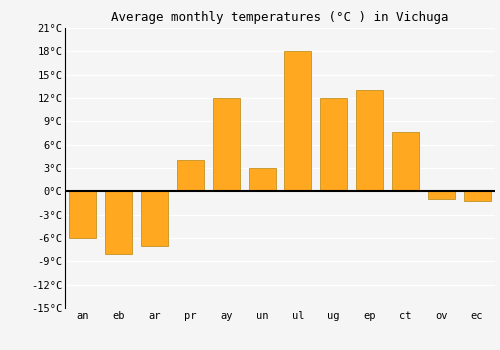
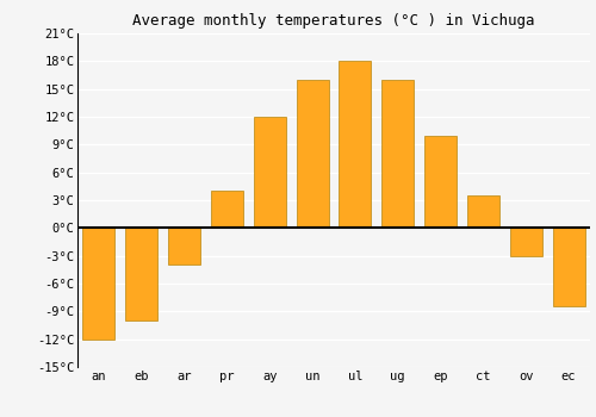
an: -6.0°C -> -12.0°C
eb: -8.0°C -> -10.0°C
ar: -7.0°C -> -4.0°C
un: 3.0°C -> 16.0°C
ug: 12.0°C -> 16.0°C
ep: 13.0°C -> 10.0°C
ct: 7.6°C -> 3.5°C
ov: -1.0°C -> -3.0°C
ec: -1.2°C -> -8.5°C
